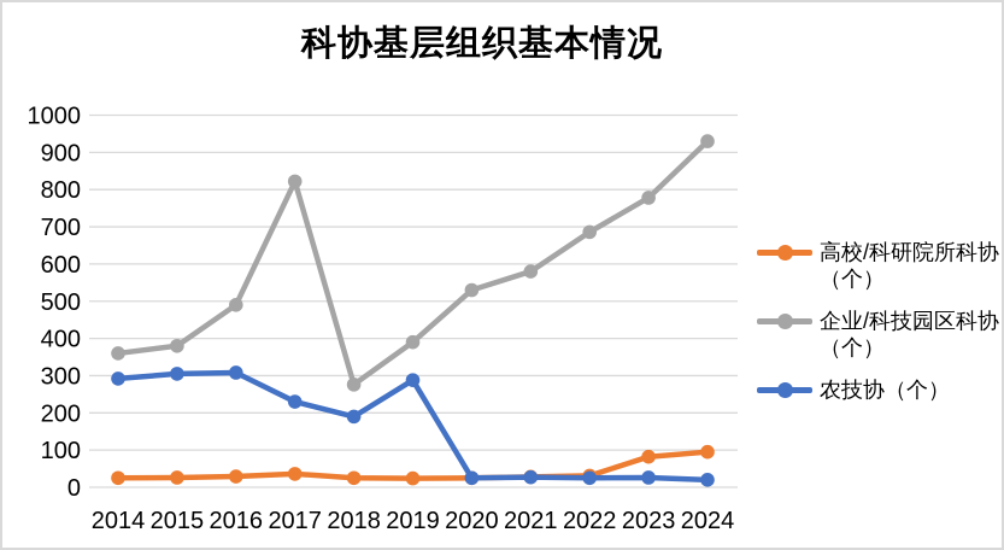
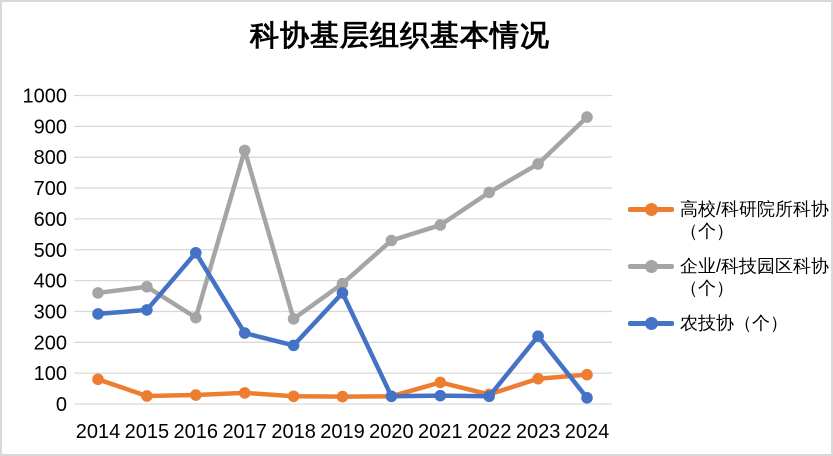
高校/科研院所科协（个）/2014: 20 -> 80
企业/科技园区科协（个）/2016: 490 -> 280
农技协（个）/2016: 310 -> 490
农技协（个）/2019: 290 -> 360
高校/科研院所科协（个）/2021: 30 -> 70
农技协（个）/2023: 30 -> 220
